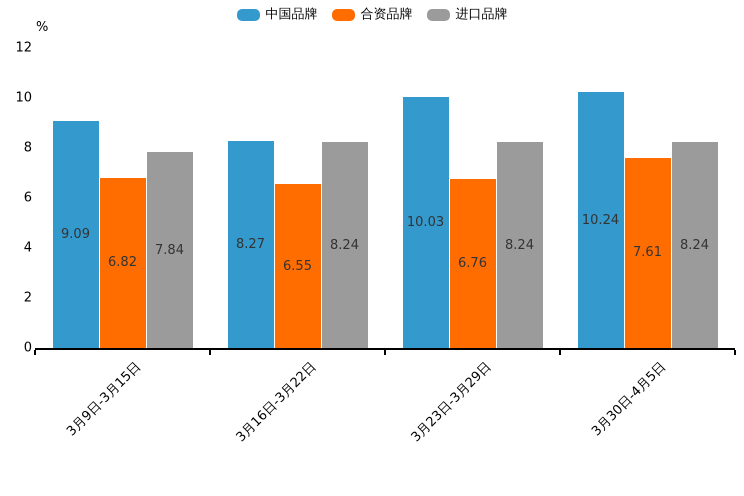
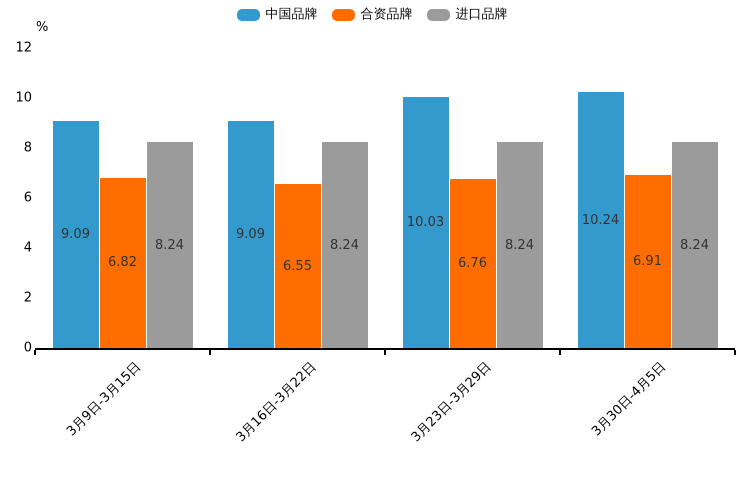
进口品牌/3月9日-3月15日: 7.84 -> 8.24
中国品牌/3月16日-3月22日: 8.27 -> 9.09
合资品牌/3月30日-4月5日: 7.61 -> 6.91
